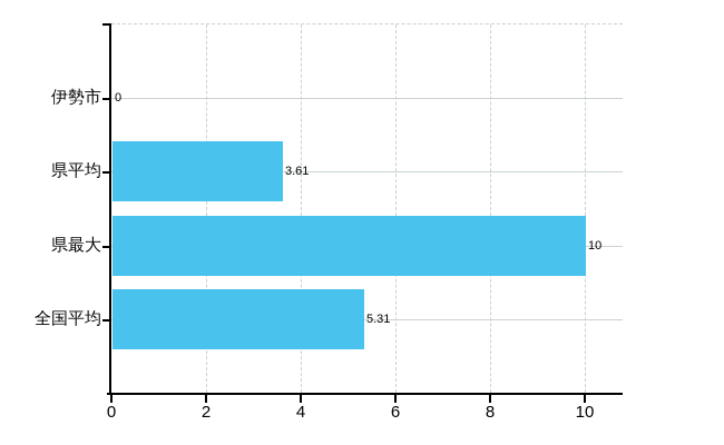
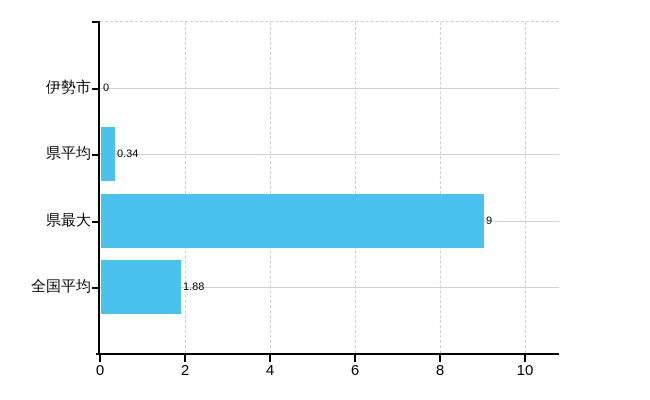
県平均: 3.61 -> 0.34
県最大: 10 -> 9
全国平均: 5.31 -> 1.88
